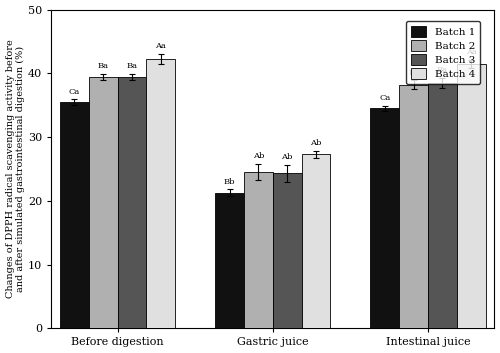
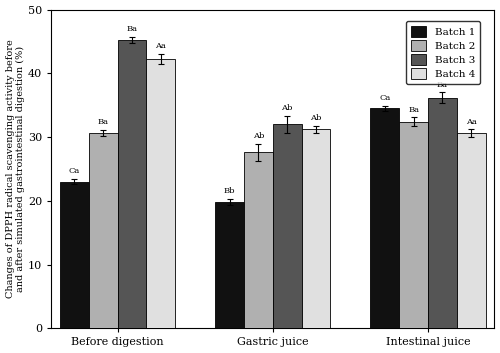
Batch 1/Before digestion: 35.5 -> 23.0
Batch 2/Before digestion: 39.4 -> 30.6
Batch 3/Before digestion: 39.4 -> 45.2
Batch 1/Gastric juice: 21.3 -> 19.8
Batch 2/Gastric juice: 24.5 -> 27.6
Batch 3/Gastric juice: 24.3 -> 32.0
Batch 4/Gastric juice: 27.3 -> 31.2
Batch 2/Intestinal juice: 38.2 -> 32.4
Batch 3/Intestinal juice: 38.5 -> 36.2
Batch 4/Intestinal juice: 41.5 -> 30.6
